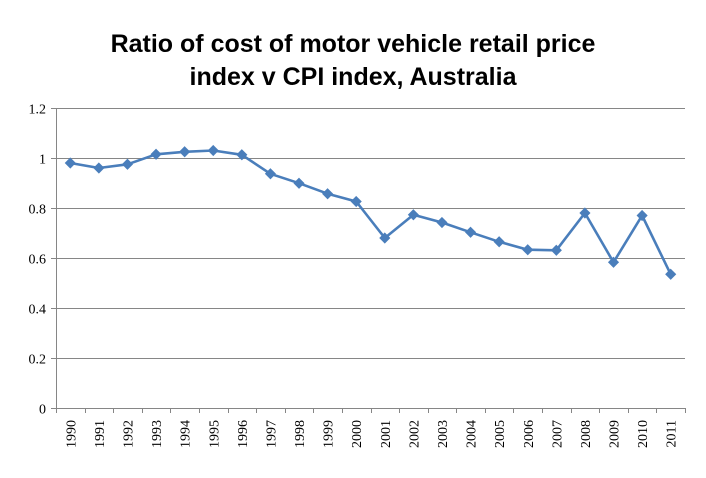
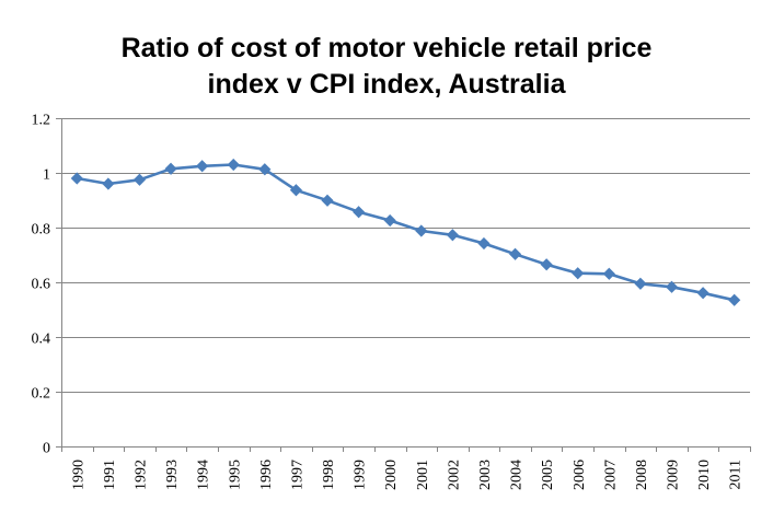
2001: 0.68 -> 0.79
2008: 0.78 -> 0.59
2010: 0.77 -> 0.56
